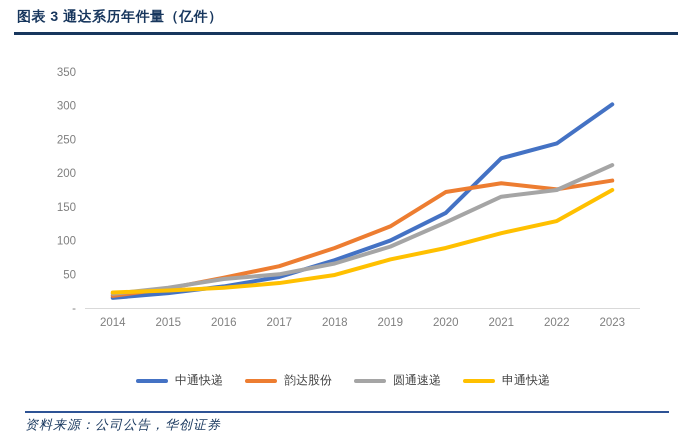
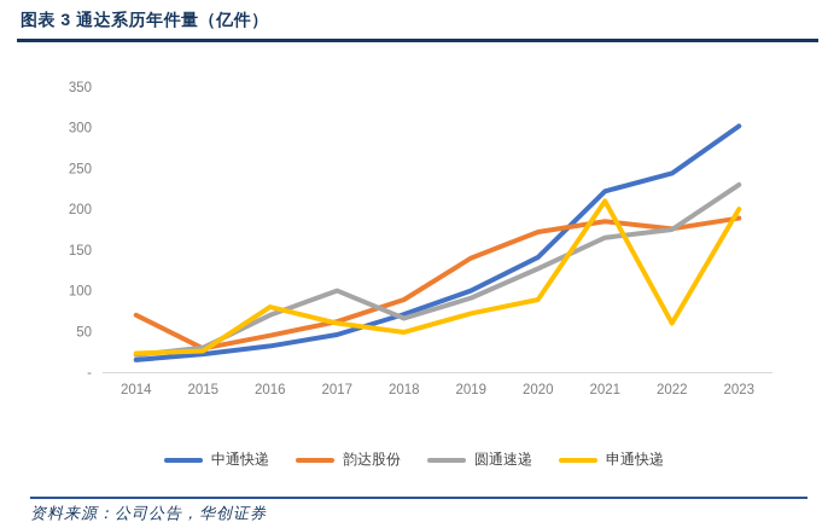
韵达股份/2014: 20 -> 70
圆通速递/2016: 40 -> 70
申通快递/2016: 30 -> 80
圆通速递/2017: 50 -> 100
申通快递/2017: 40 -> 60
韵达股份/2019: 120 -> 140
申通快递/2021: 110 -> 210
申通快递/2022: 130 -> 60
圆通速递/2023: 210 -> 230
申通快递/2023: 180 -> 200
